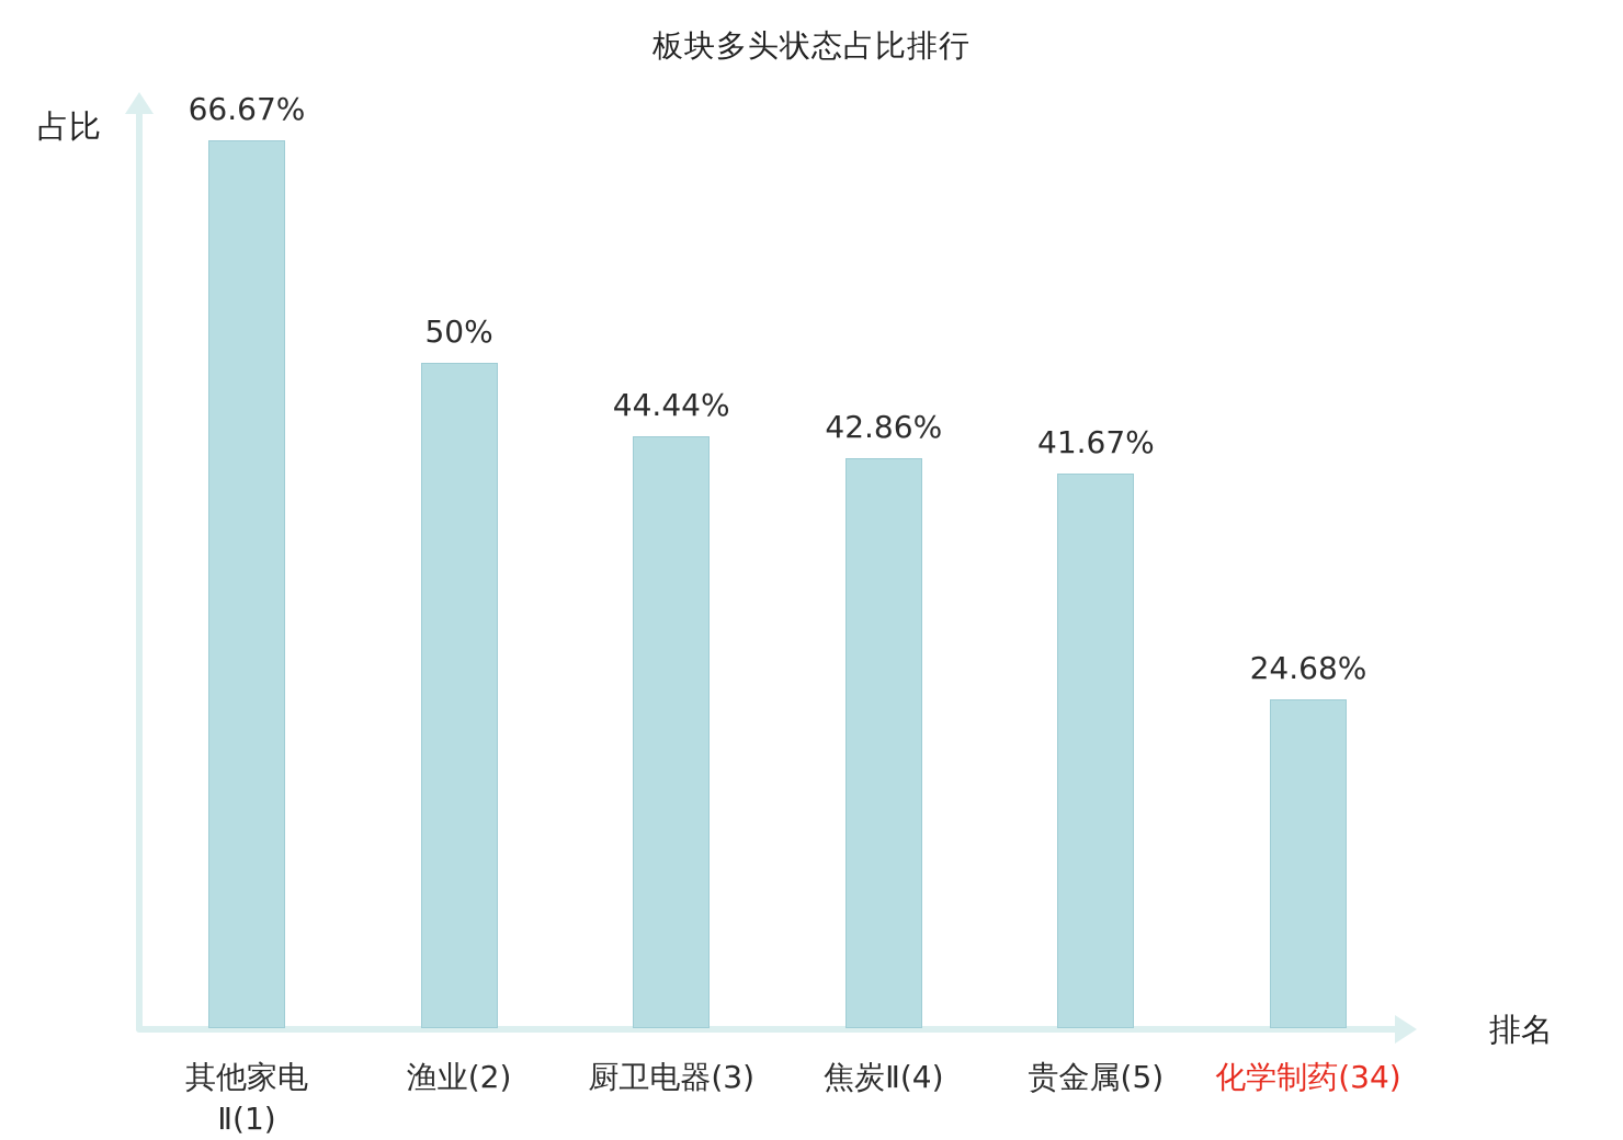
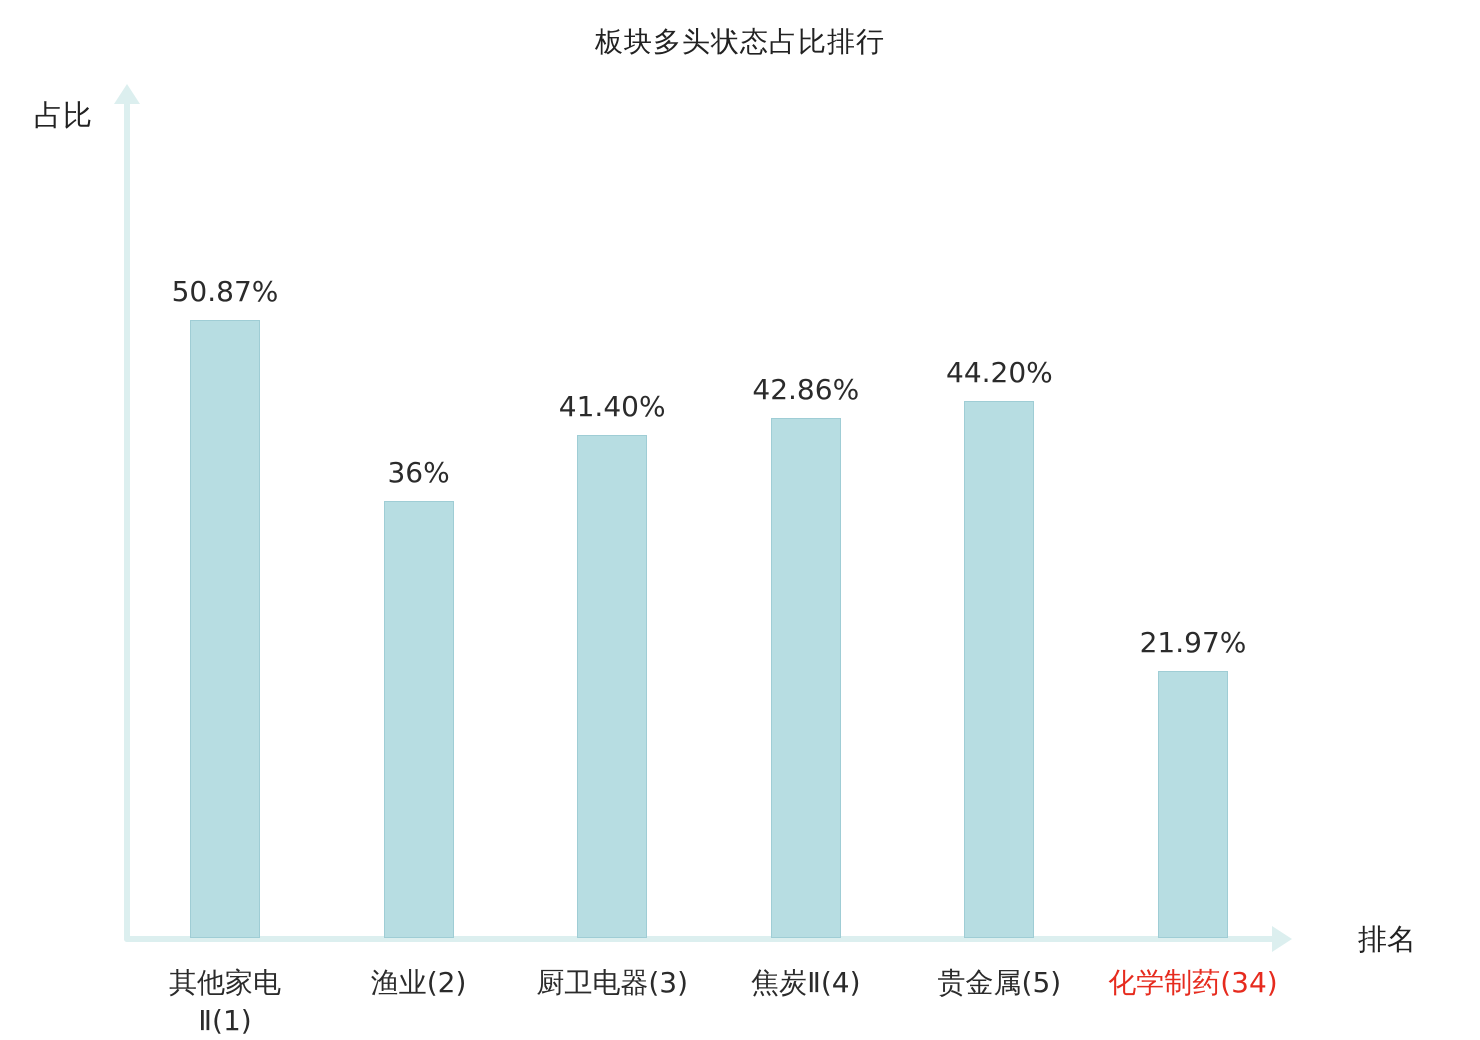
其他家电 Ⅱ(1): 66.67% -> 50.87%
渔业(2): 50% -> 36%
厨卫电器(3): 44.44% -> 41.40%
贵金属(5): 41.67% -> 44.20%
化学制药(34): 24.68% -> 21.97%
